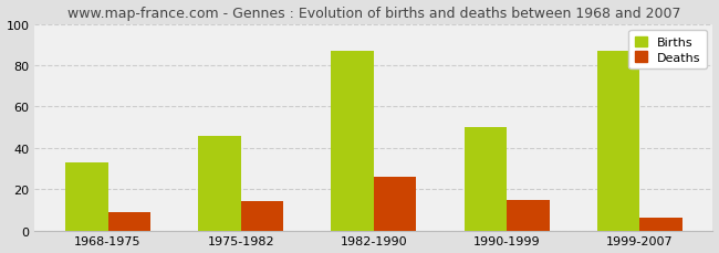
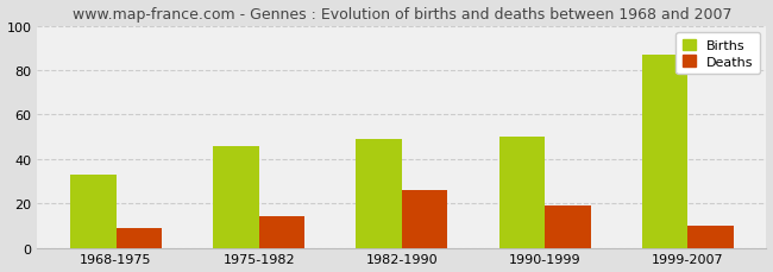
Births/1982-1990: 87 -> 49
Deaths/1990-1999: 15 -> 19
Deaths/1999-2007: 6 -> 10
